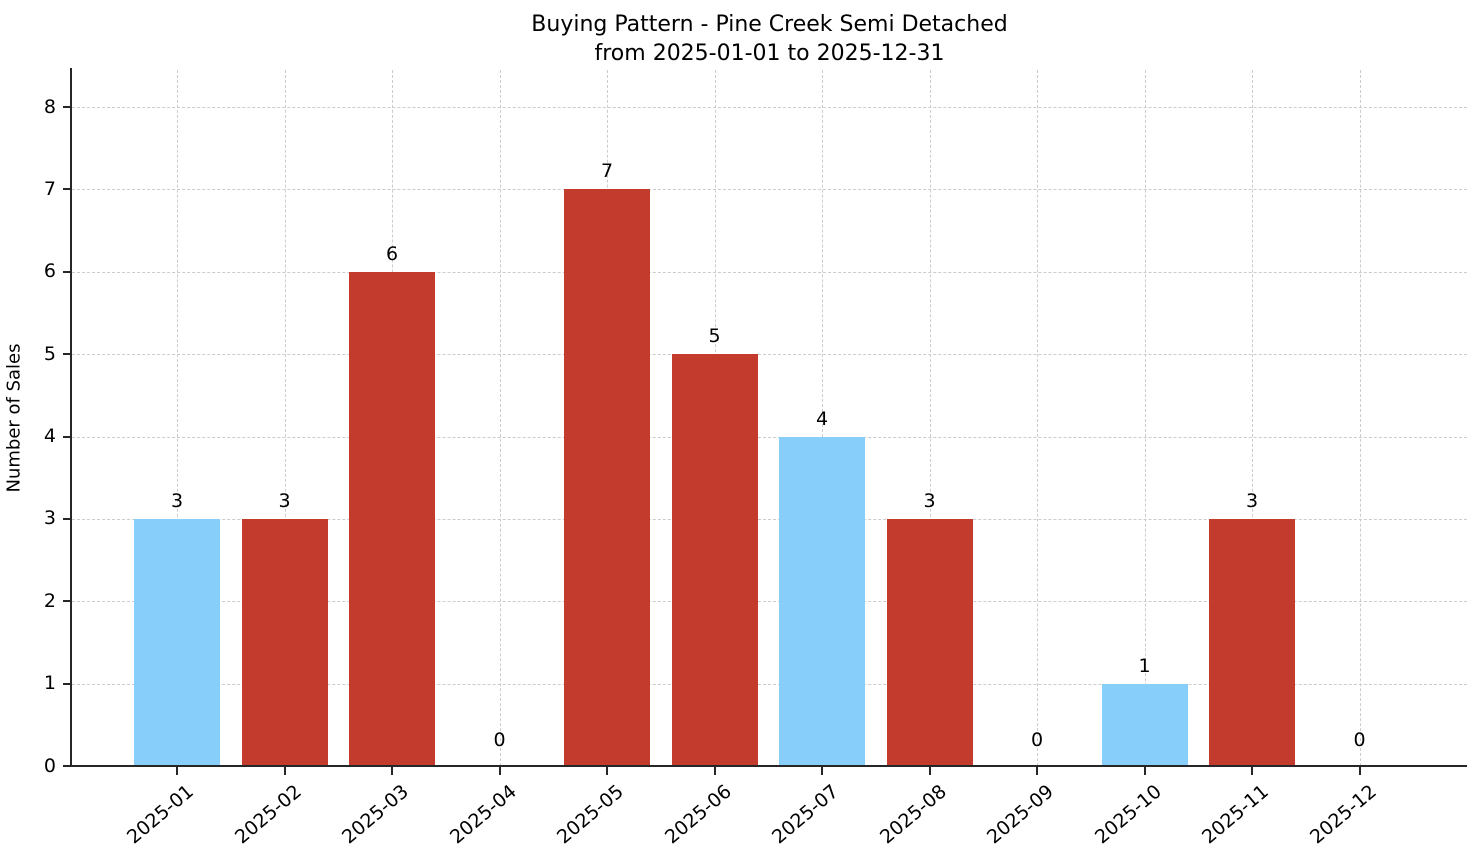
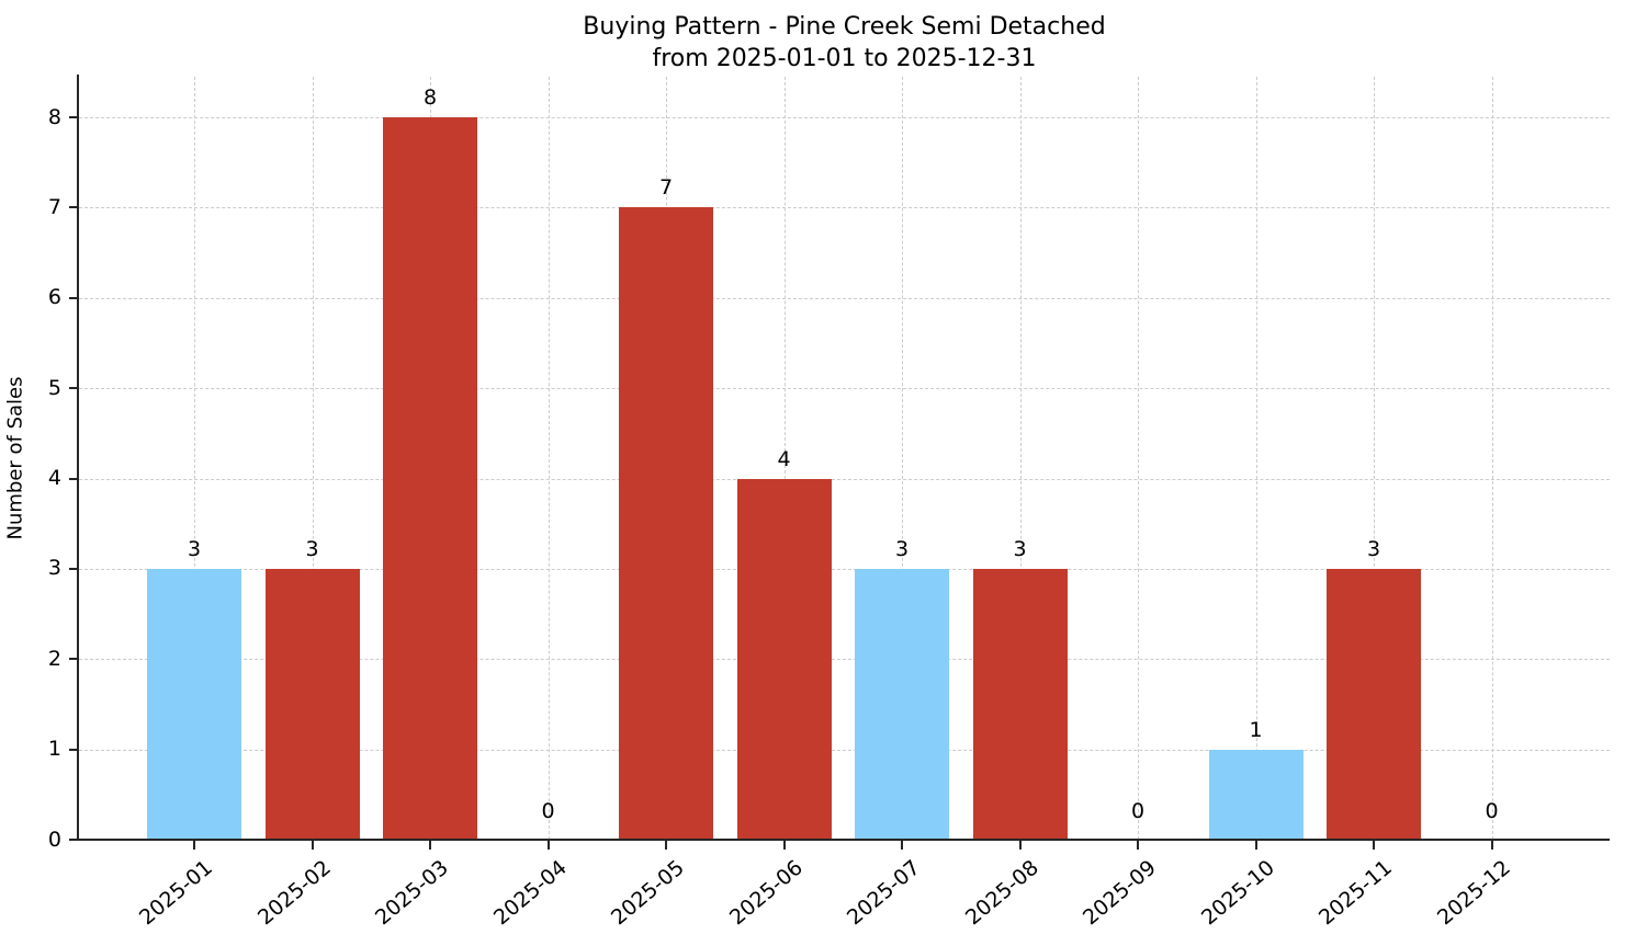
2025-03: 6 -> 8
2025-06: 5 -> 4
2025-07: 4 -> 3
